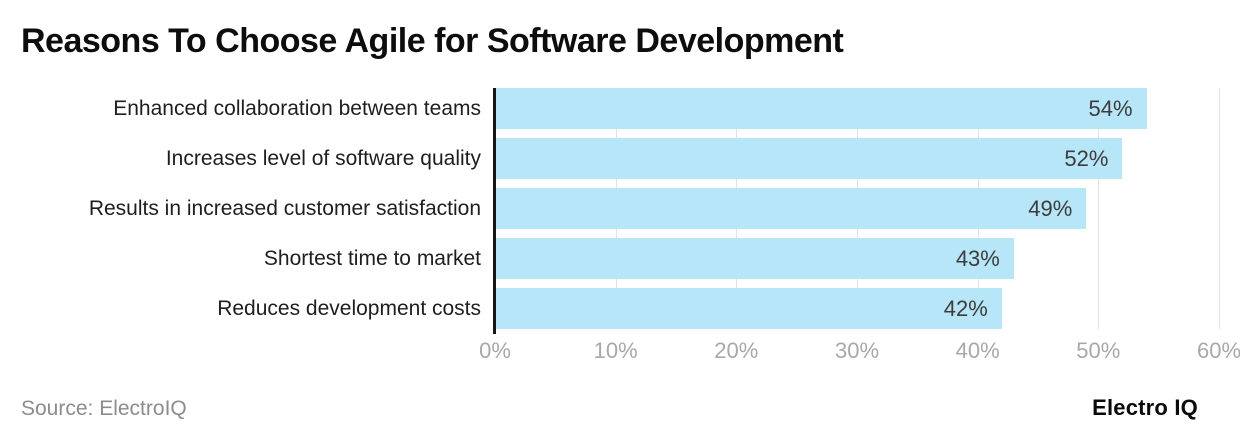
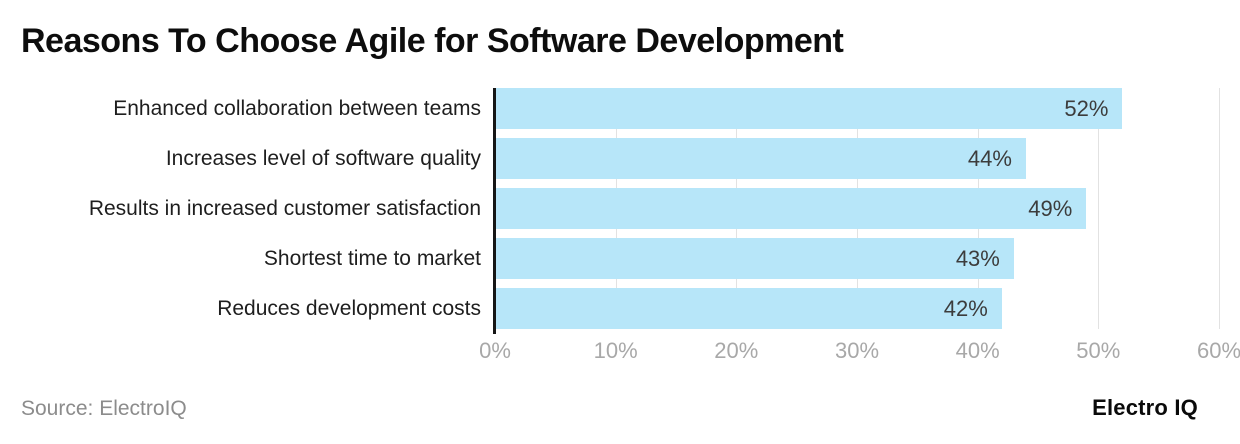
Enhanced collaboration between teams: 54% -> 52%
Increases level of software quality: 52% -> 44%
